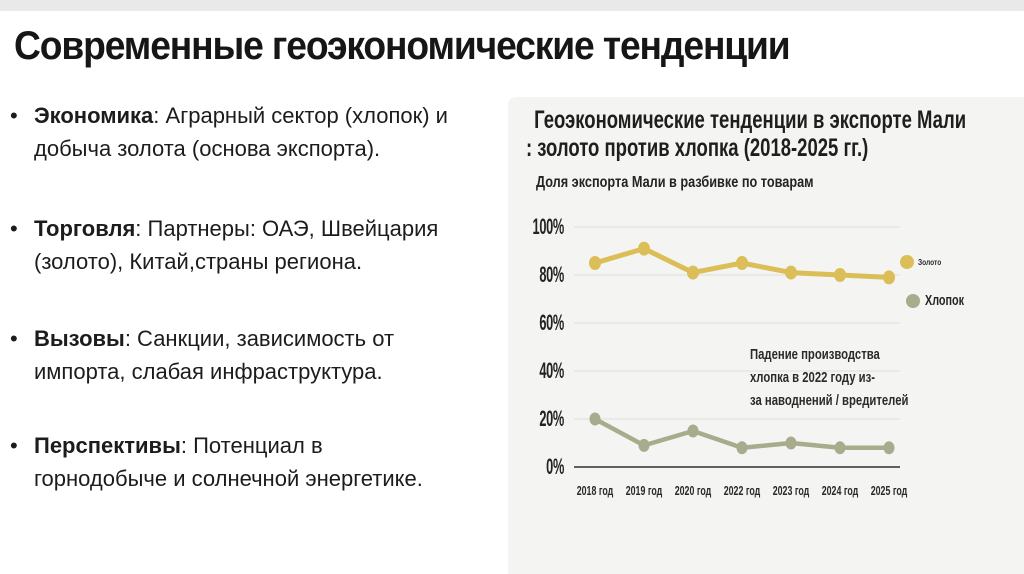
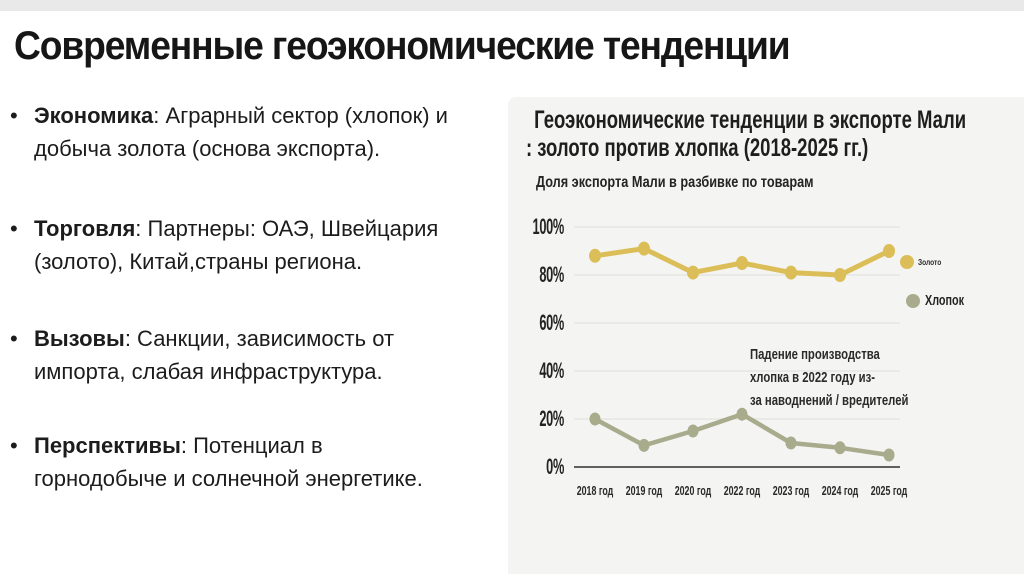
Золото/2018 год: 85% -> 88%
Хлопок/2022 год: 8% -> 22%
Золото/2025 год: 79% -> 90%
Хлопок/2025 год: 8% -> 5%
